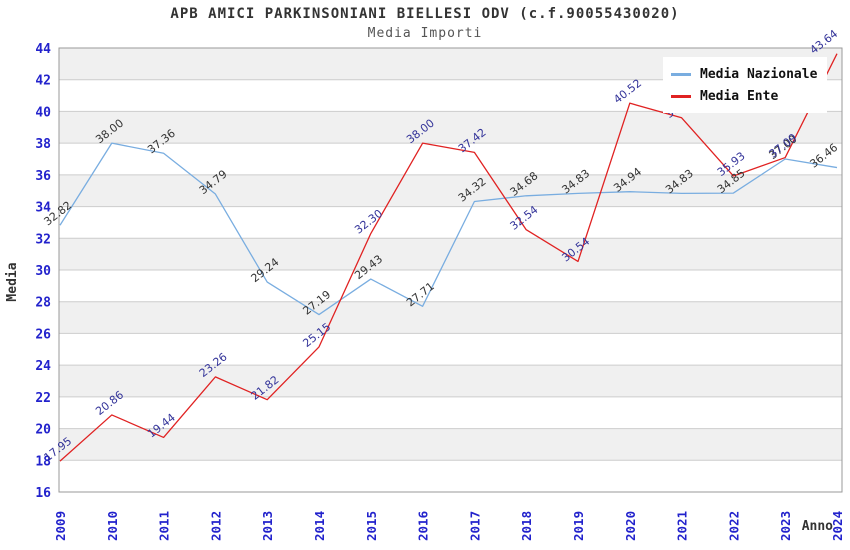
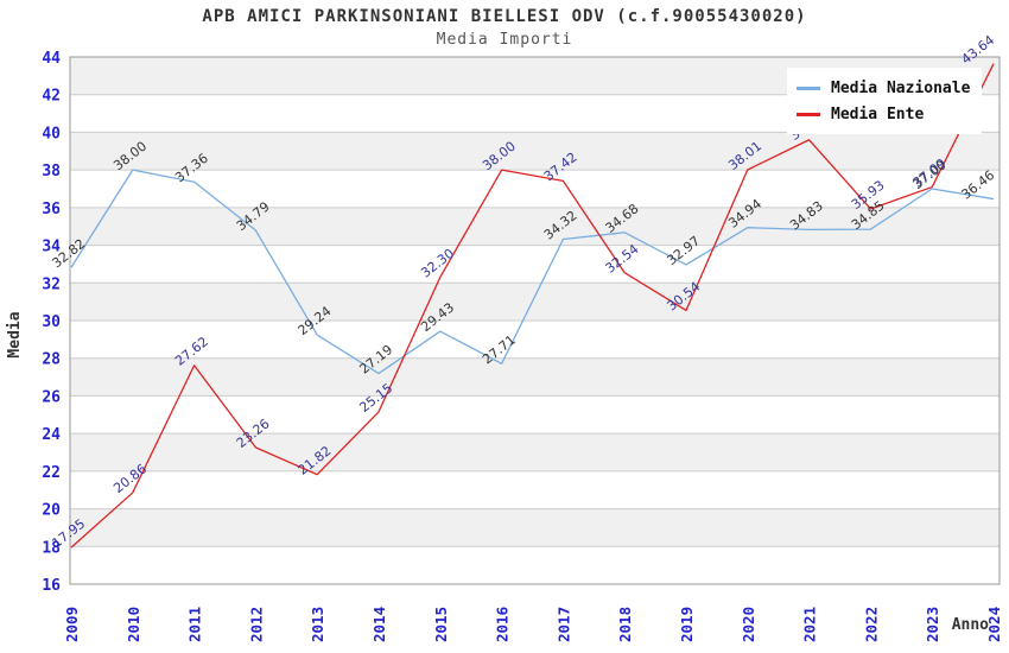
Media Ente/2011: 19.44 -> 27.62
Media Nazionale/2019: 34.83 -> 32.97
Media Ente/2020: 40.52 -> 38.01
